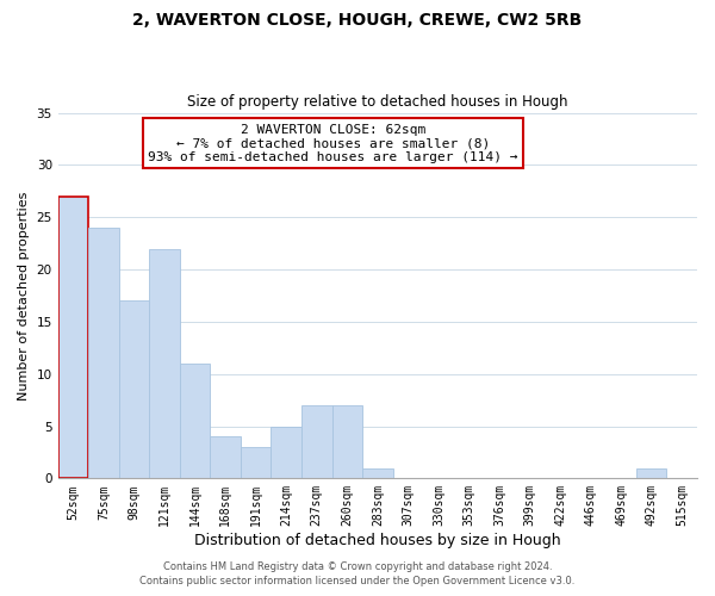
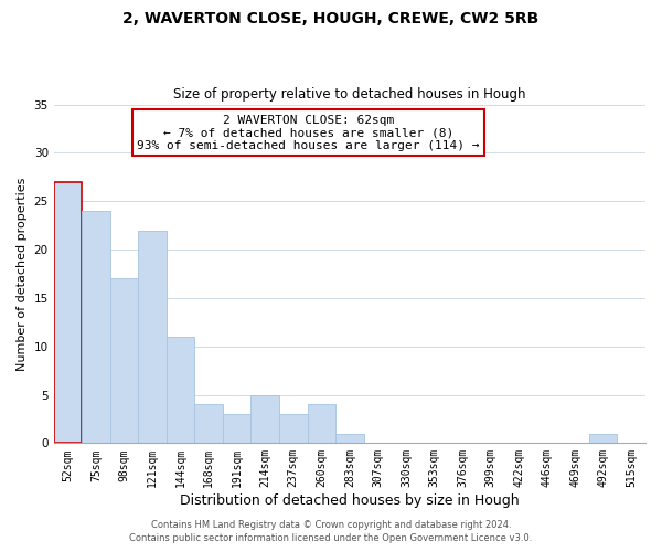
237sqm: 7 -> 3
260sqm: 7 -> 4
